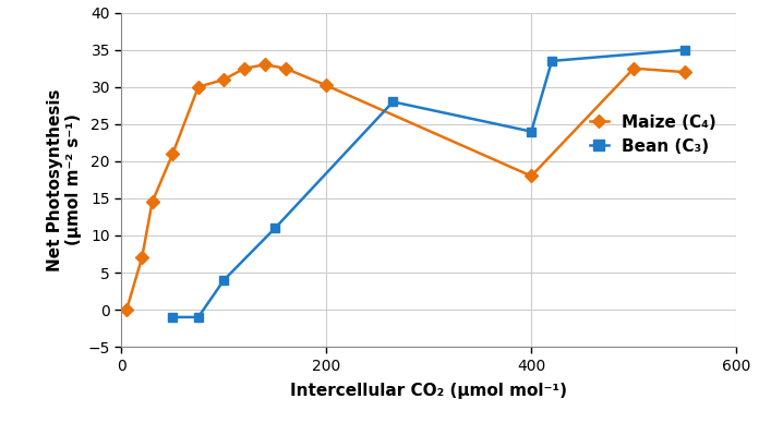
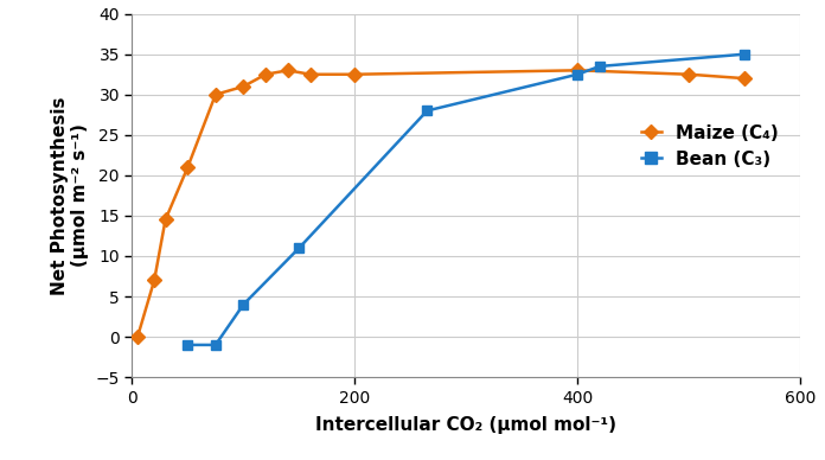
Maize (C₄)/200: 30.2 -> 32.5
Maize (C₄)/400: 18.0 -> 33.0
Bean (C₃)/400: 24.0 -> 32.5
